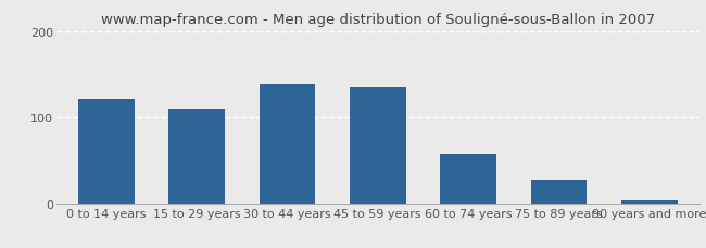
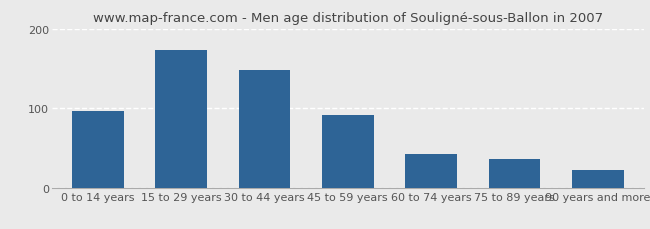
0 to 14 years: 122 -> 96
15 to 29 years: 109 -> 174
30 to 44 years: 138 -> 148
45 to 59 years: 136 -> 92
60 to 74 years: 58 -> 42
75 to 89 years: 27 -> 36
90 years and more: 3 -> 22
